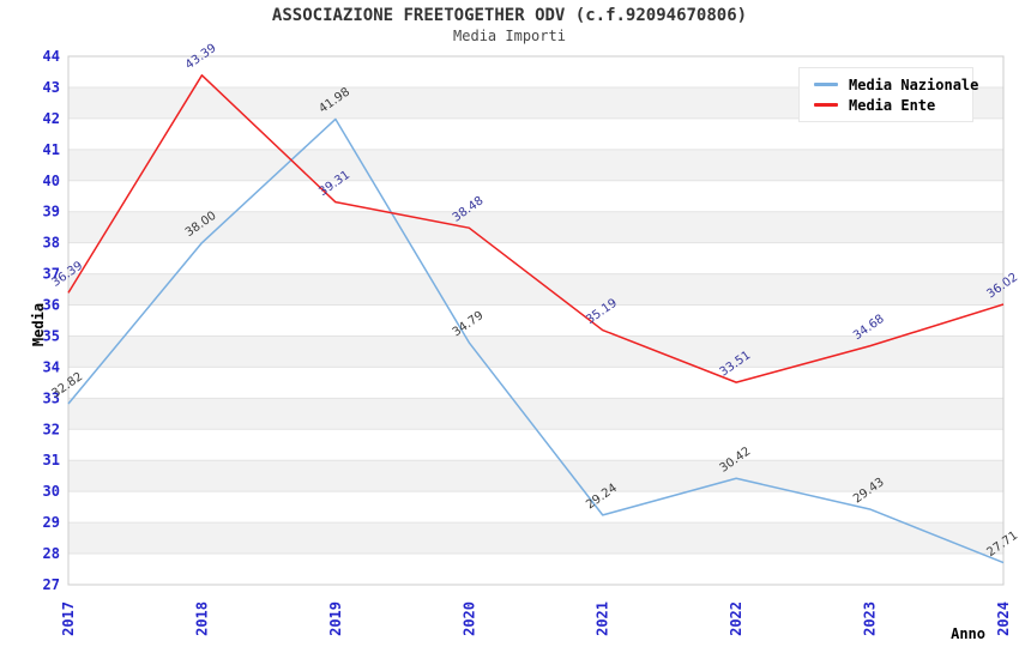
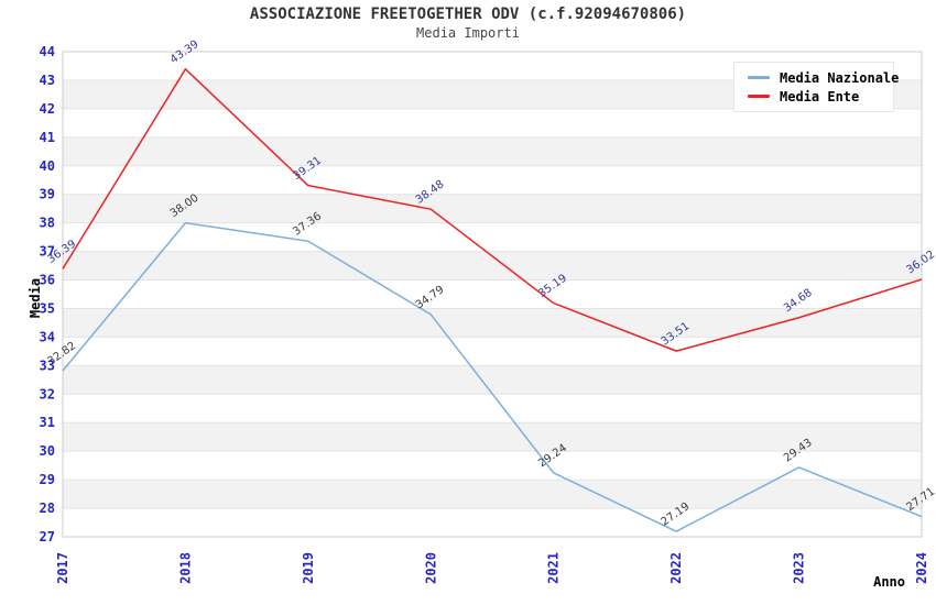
Media Nazionale/2019: 41.98 -> 37.36
Media Nazionale/2022: 30.42 -> 27.19
